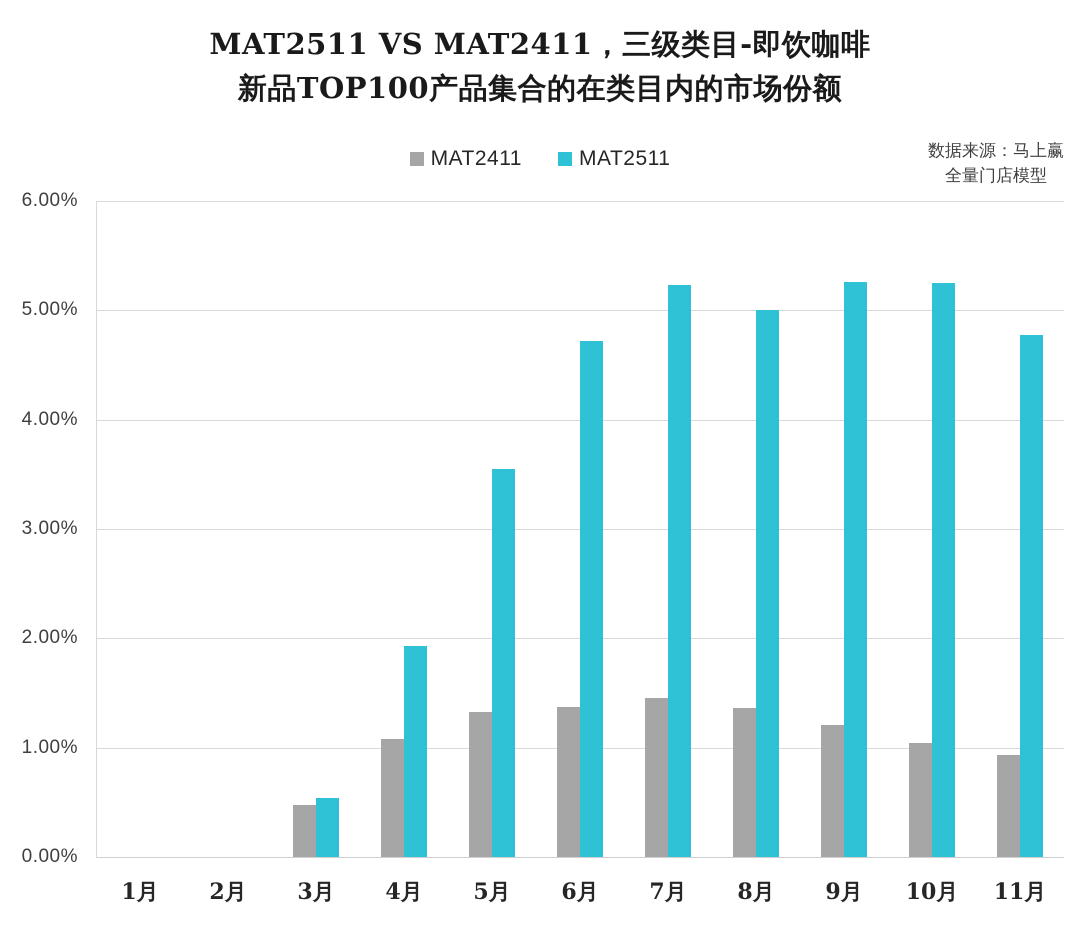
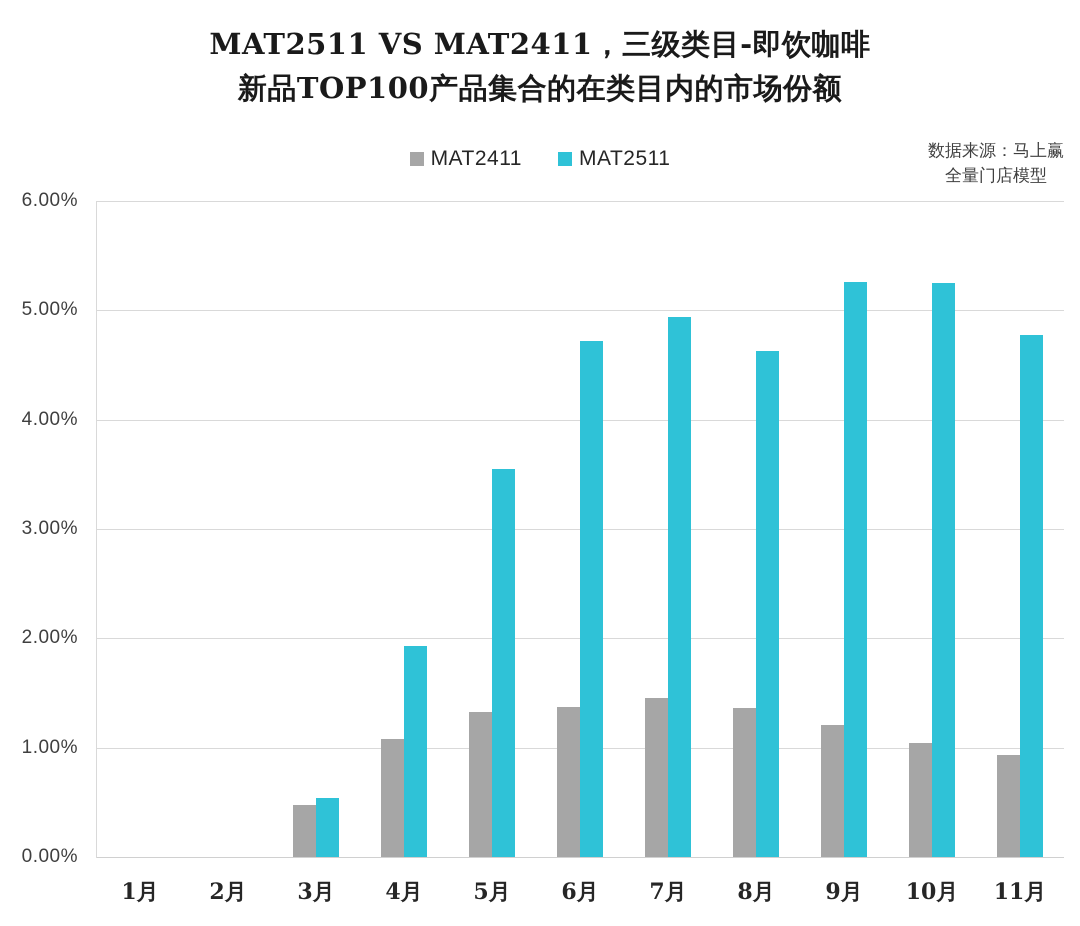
MAT2511/7月: 5.23% -> 4.94%
MAT2511/8月: 5.00% -> 4.63%
